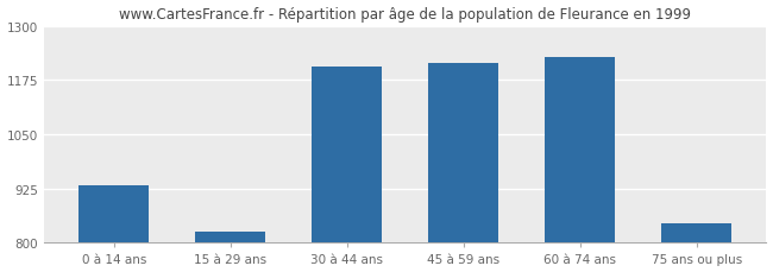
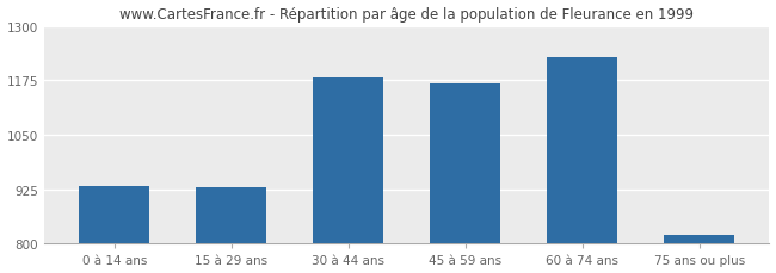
15 à 29 ans: 825 -> 930
30 à 44 ans: 1205 -> 1181
45 à 59 ans: 1215 -> 1168
75 ans ou plus: 845 -> 820
